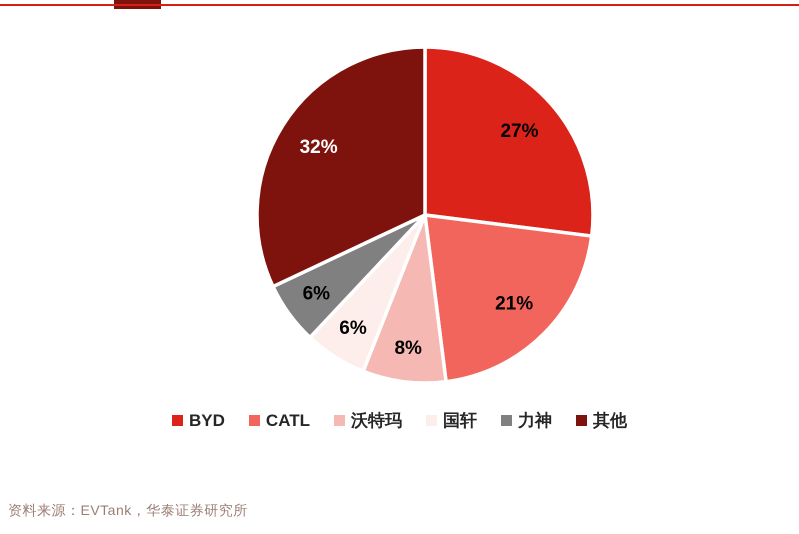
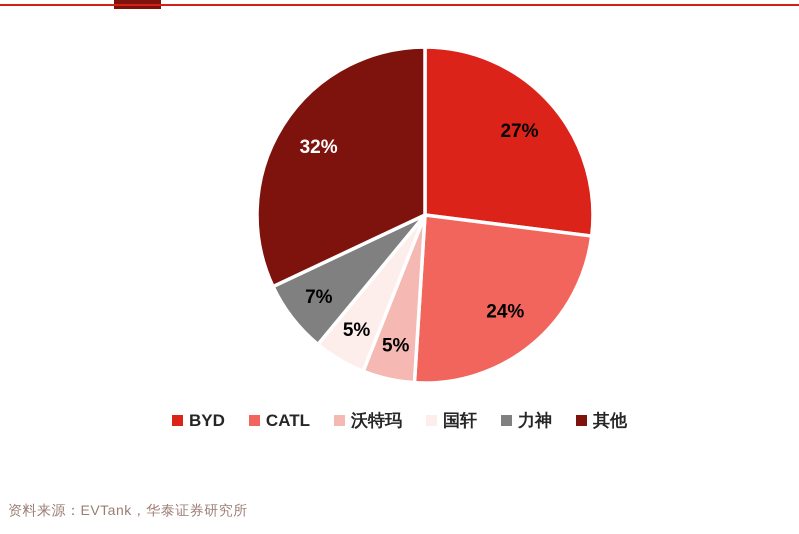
CATL: 21% -> 24%
沃特玛: 8% -> 5%
国轩: 6% -> 5%
力神: 6% -> 7%
